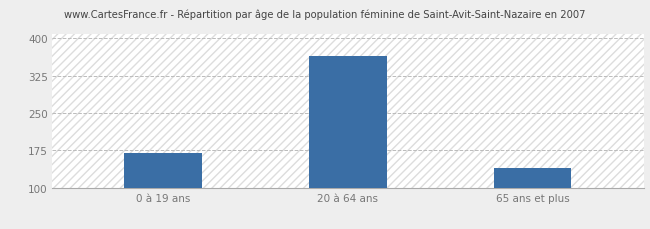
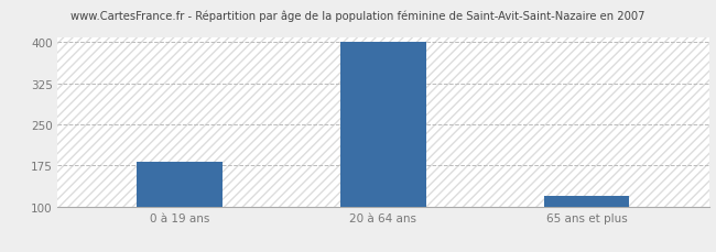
0 à 19 ans: 170 -> 181
20 à 64 ans: 365 -> 400
65 ans et plus: 140 -> 120
